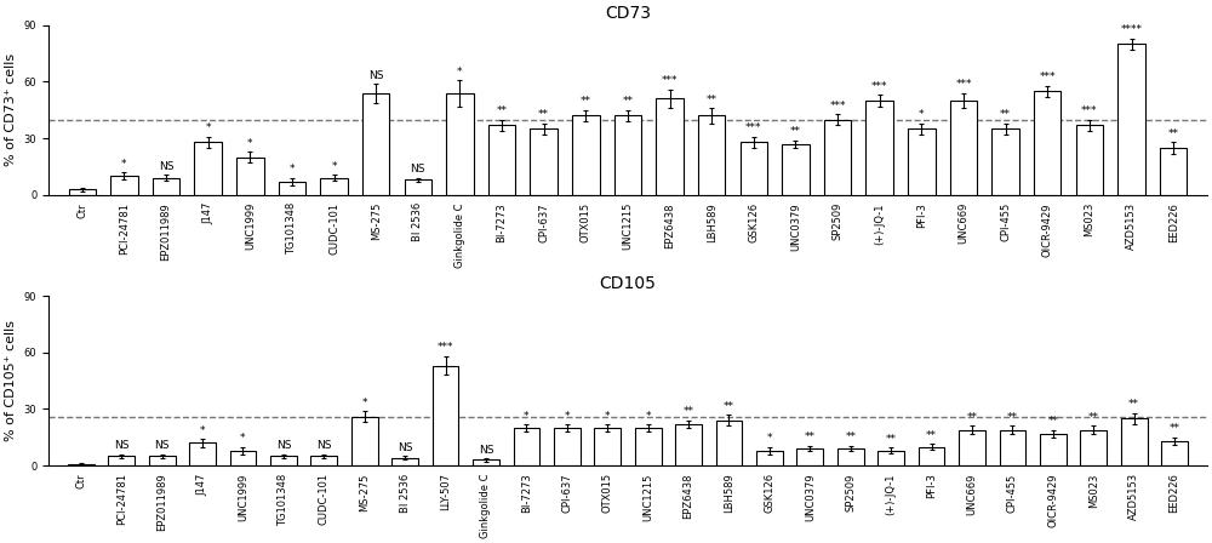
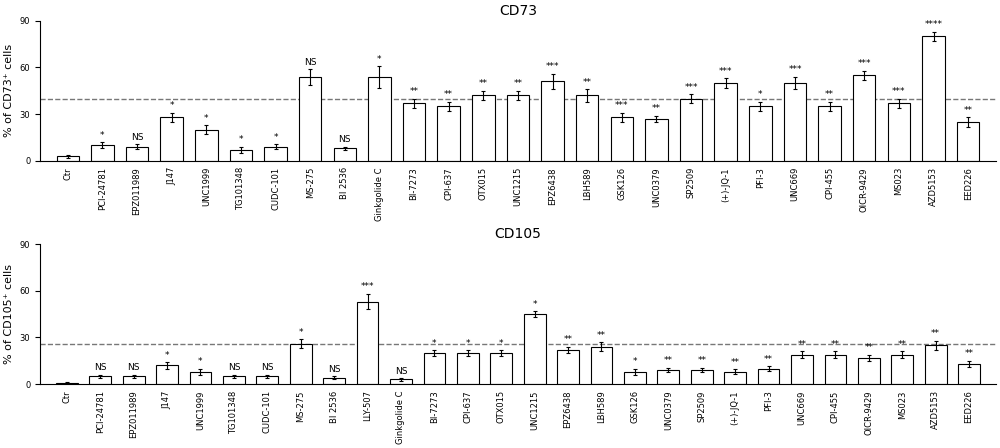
CD105/UNC1215: 20 -> 45
